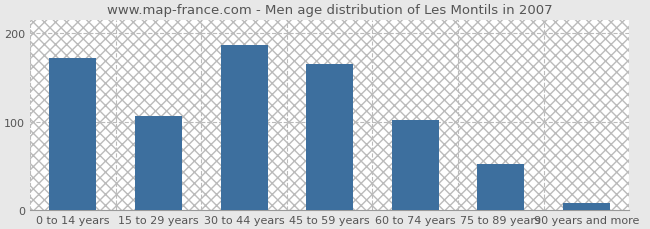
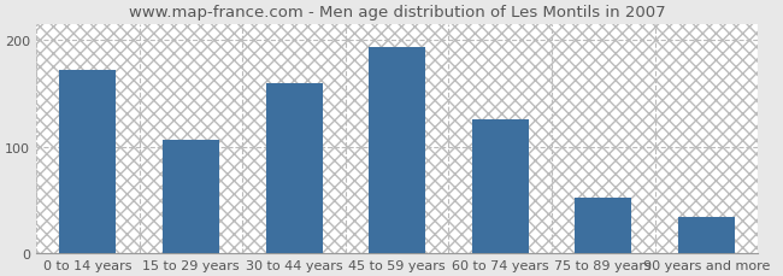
30 to 44 years: 187 -> 160
45 to 59 years: 165 -> 194
60 to 74 years: 102 -> 126
90 years and more: 8 -> 34
